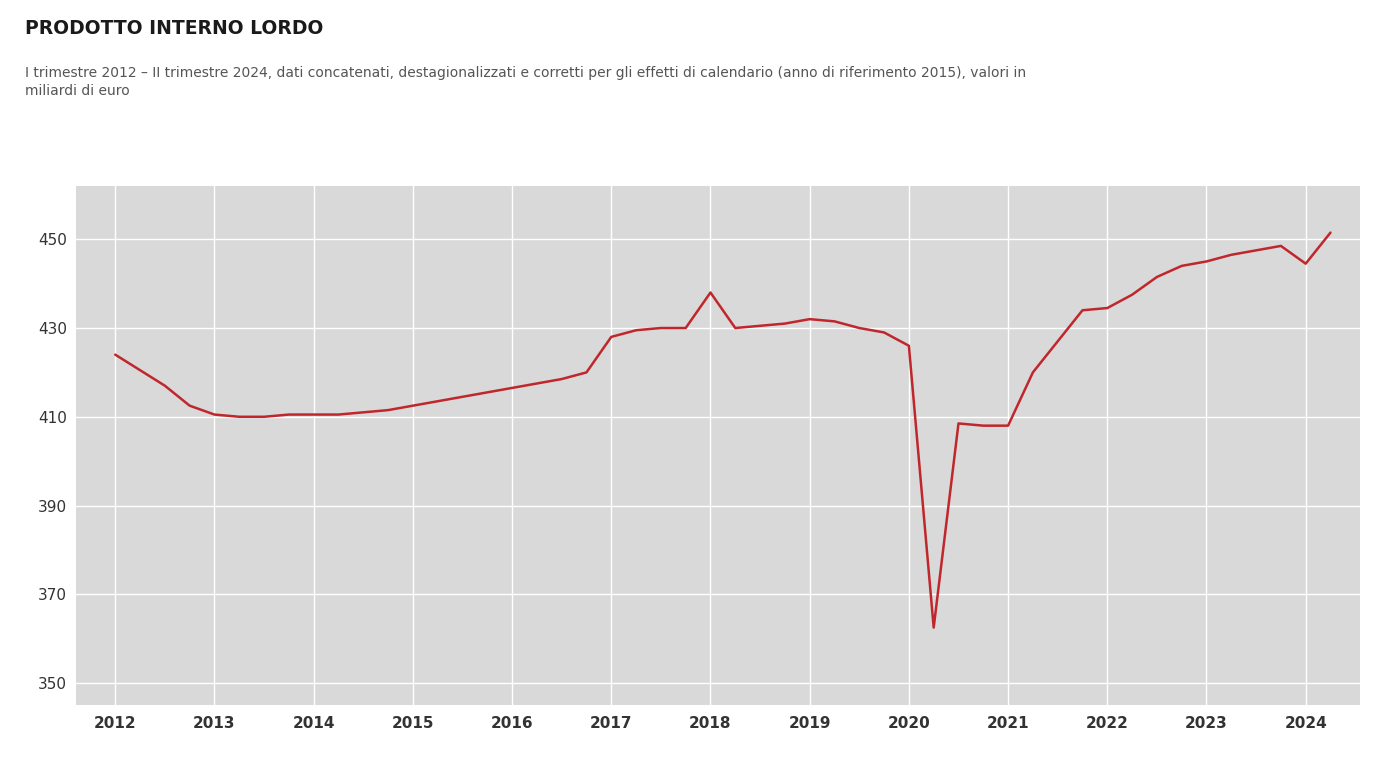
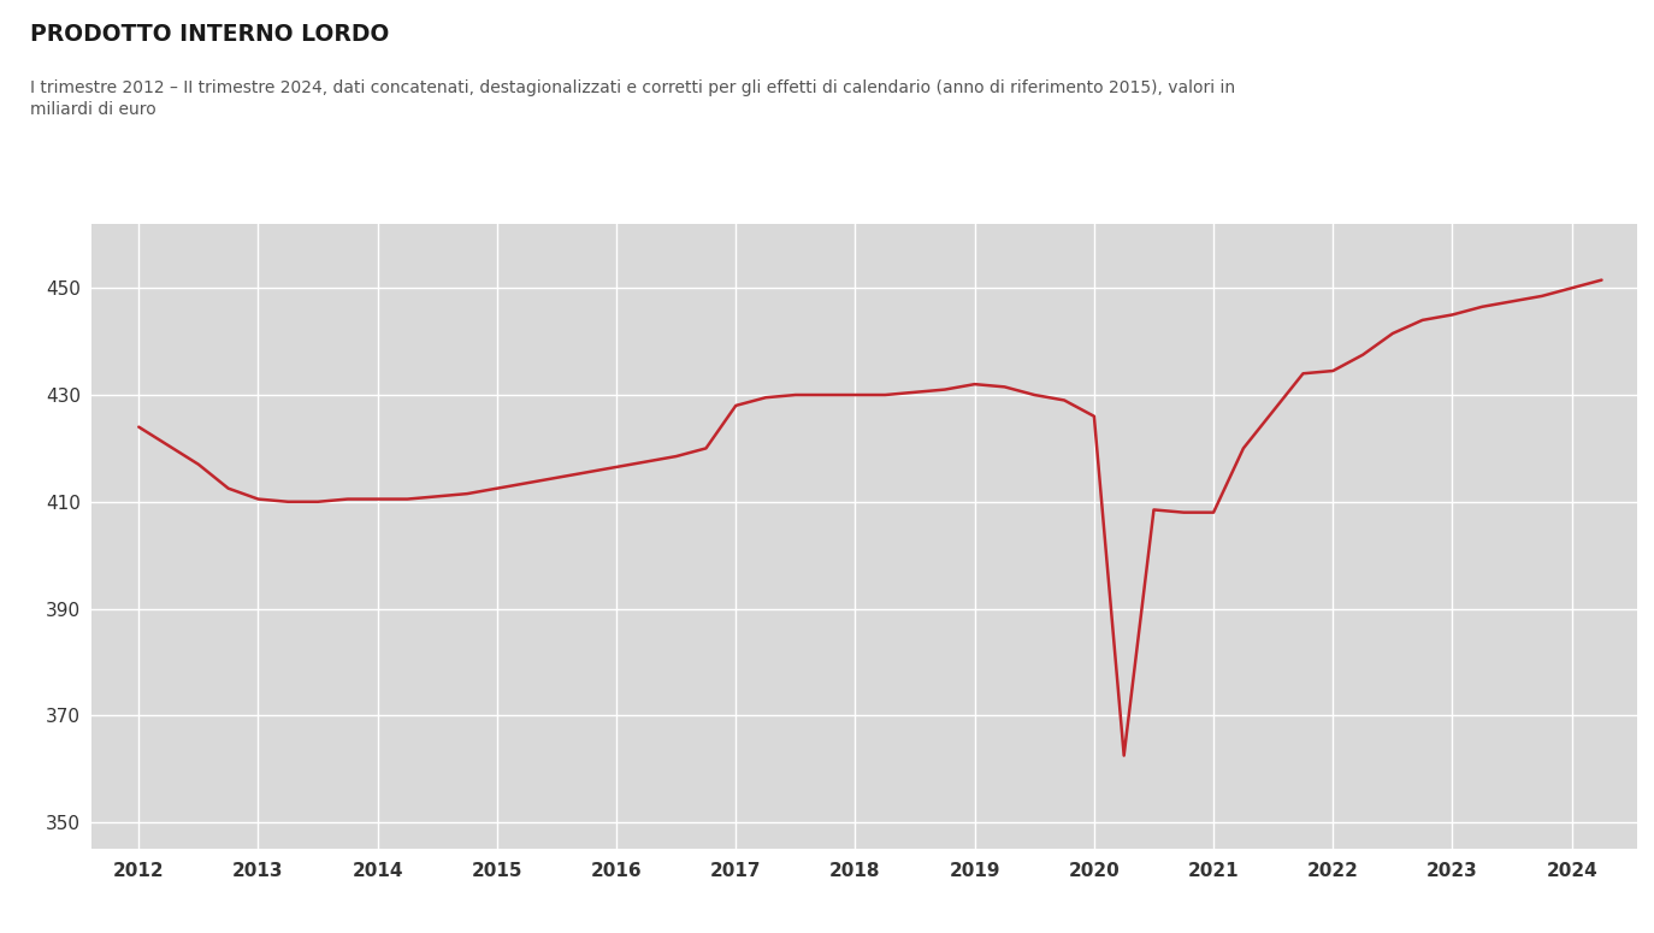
2018: 438.0 -> 430.0
2024: 444.5 -> 450.0
